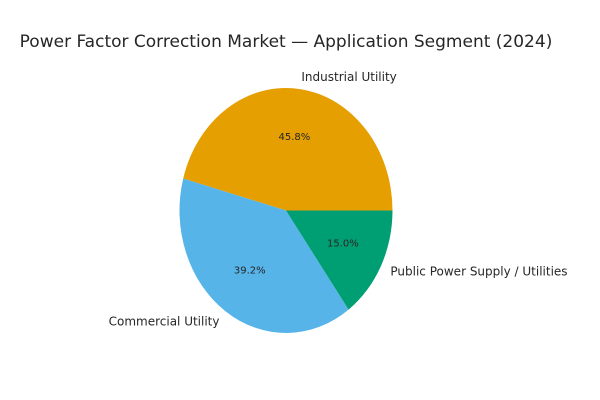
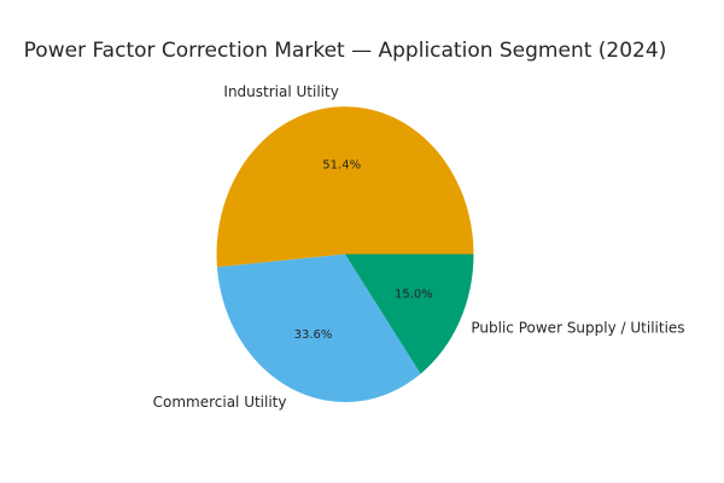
Industrial Utility: 45.8% -> 51.4%
Commercial Utility: 39.2% -> 33.6%
